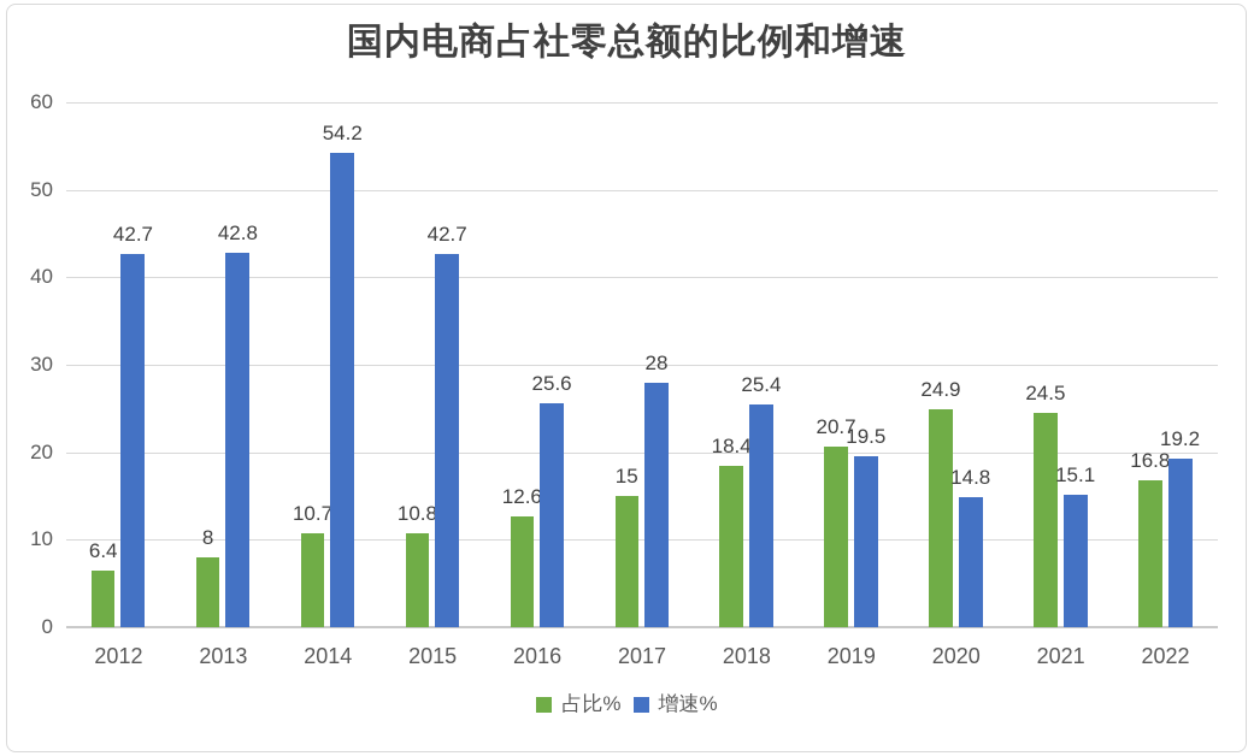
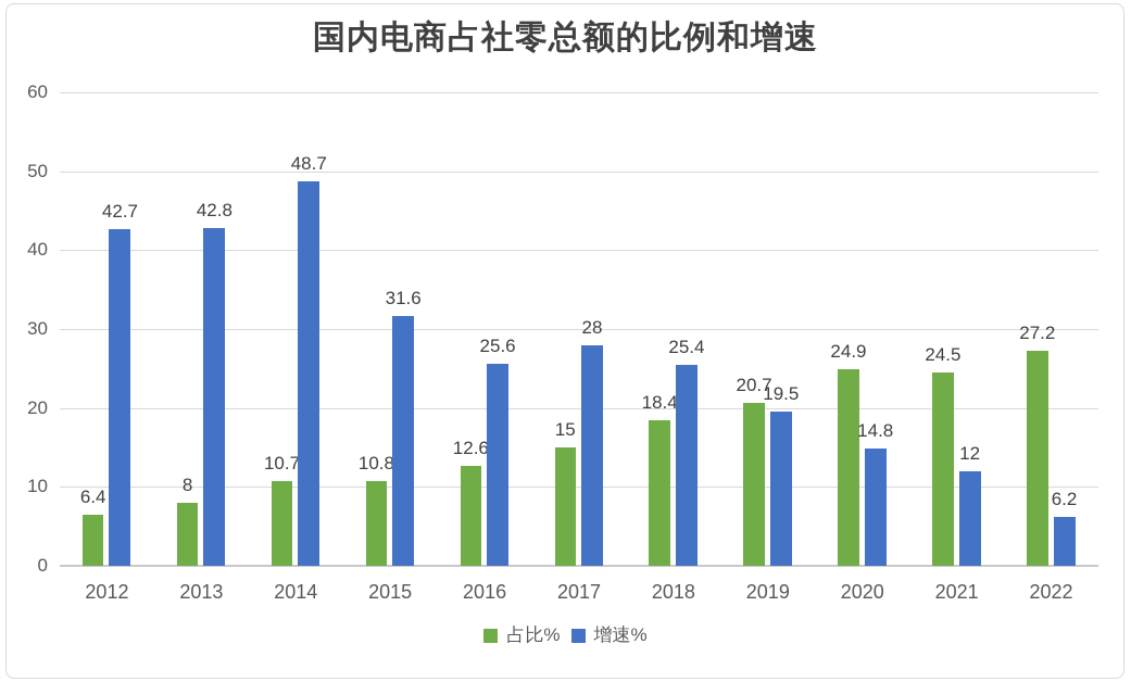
增速%/2014: 54.2 -> 48.7
增速%/2015: 42.7 -> 31.6
增速%/2021: 15.1 -> 12
占比%/2022: 16.8 -> 27.2
增速%/2022: 19.2 -> 6.2
